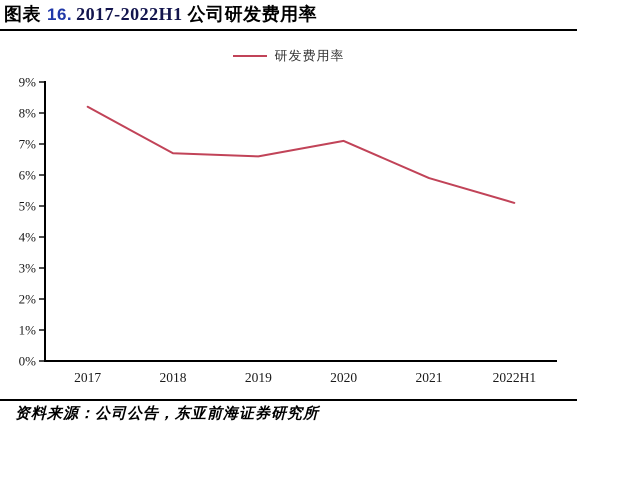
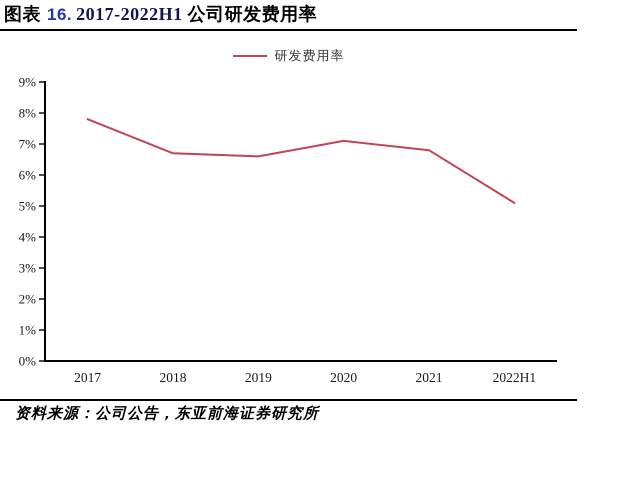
2017: 8.2% -> 7.8%
2021: 5.9% -> 6.8%
